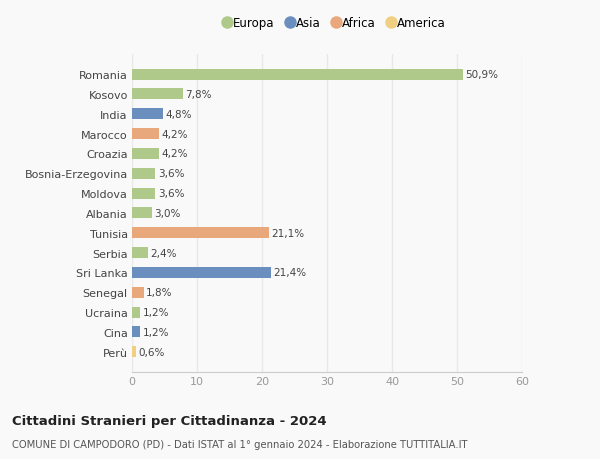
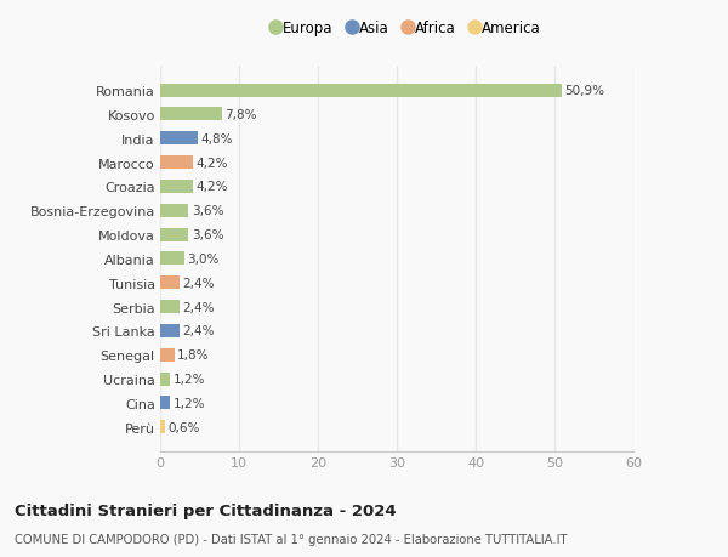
Tunisia: 21,1% -> 2,4%
Sri Lanka: 21,4% -> 2,4%
